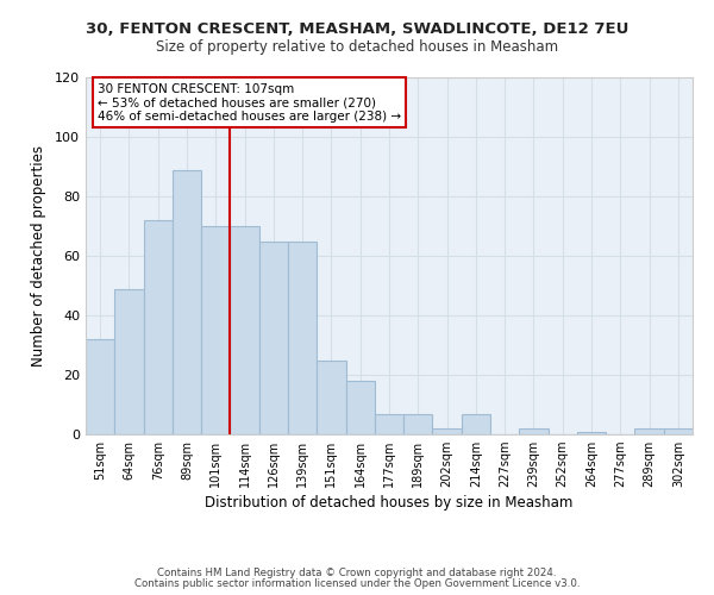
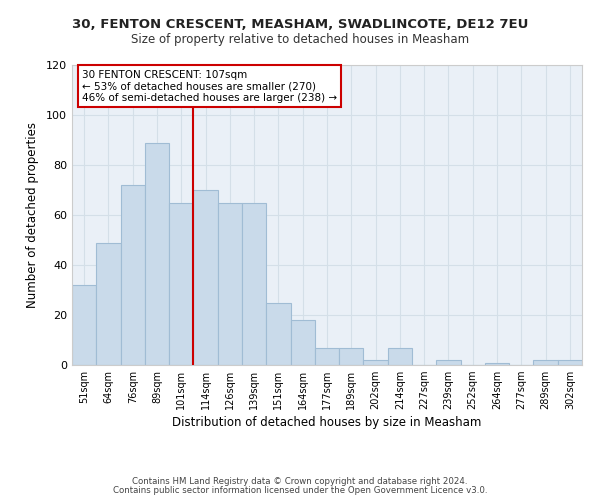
101sqm: 70 -> 65
